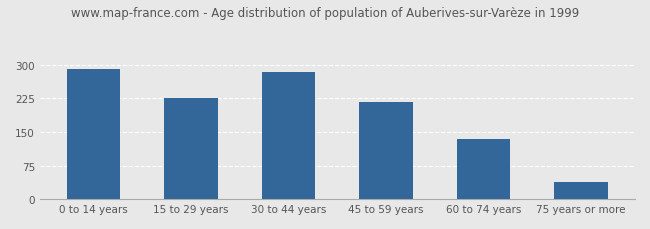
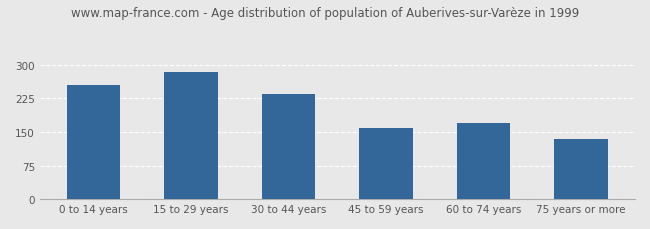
0 to 14 years: 290 -> 255
15 to 29 years: 225 -> 285
30 to 44 years: 283 -> 235
45 to 59 years: 218 -> 160
60 to 74 years: 135 -> 170
75 years or more: 38 -> 135
